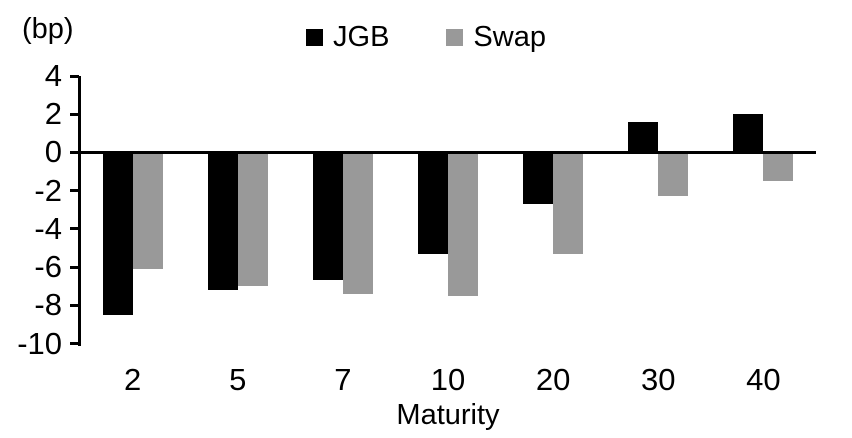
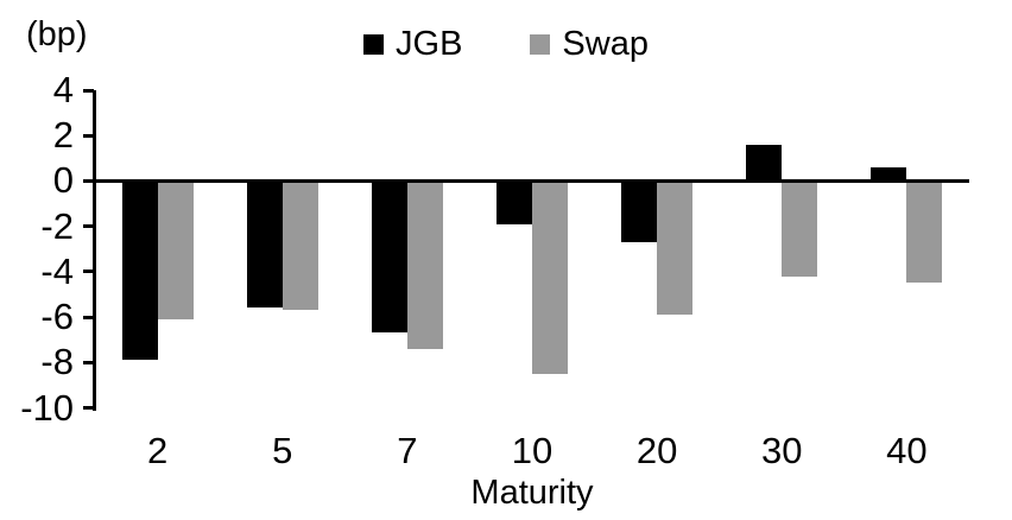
JGB/2: -8.5 -> -7.9
JGB/5: -7.2 -> -5.6
Swap/5: -7.0 -> -5.7
JGB/10: -5.3 -> -1.9
Swap/10: -7.5 -> -8.5
Swap/20: -5.3 -> -5.9
Swap/30: -2.3 -> -4.2
JGB/40: 2.0 -> 0.6
Swap/40: -1.5 -> -4.5
